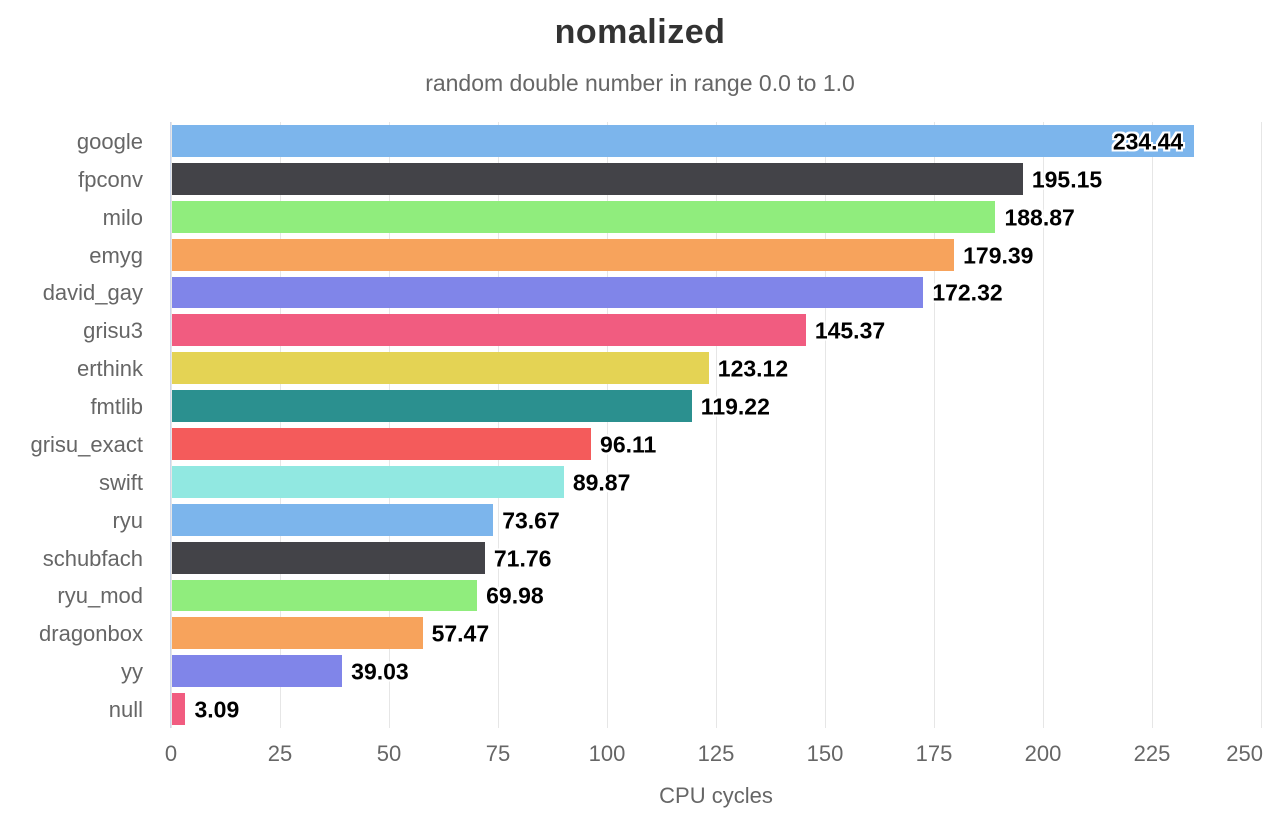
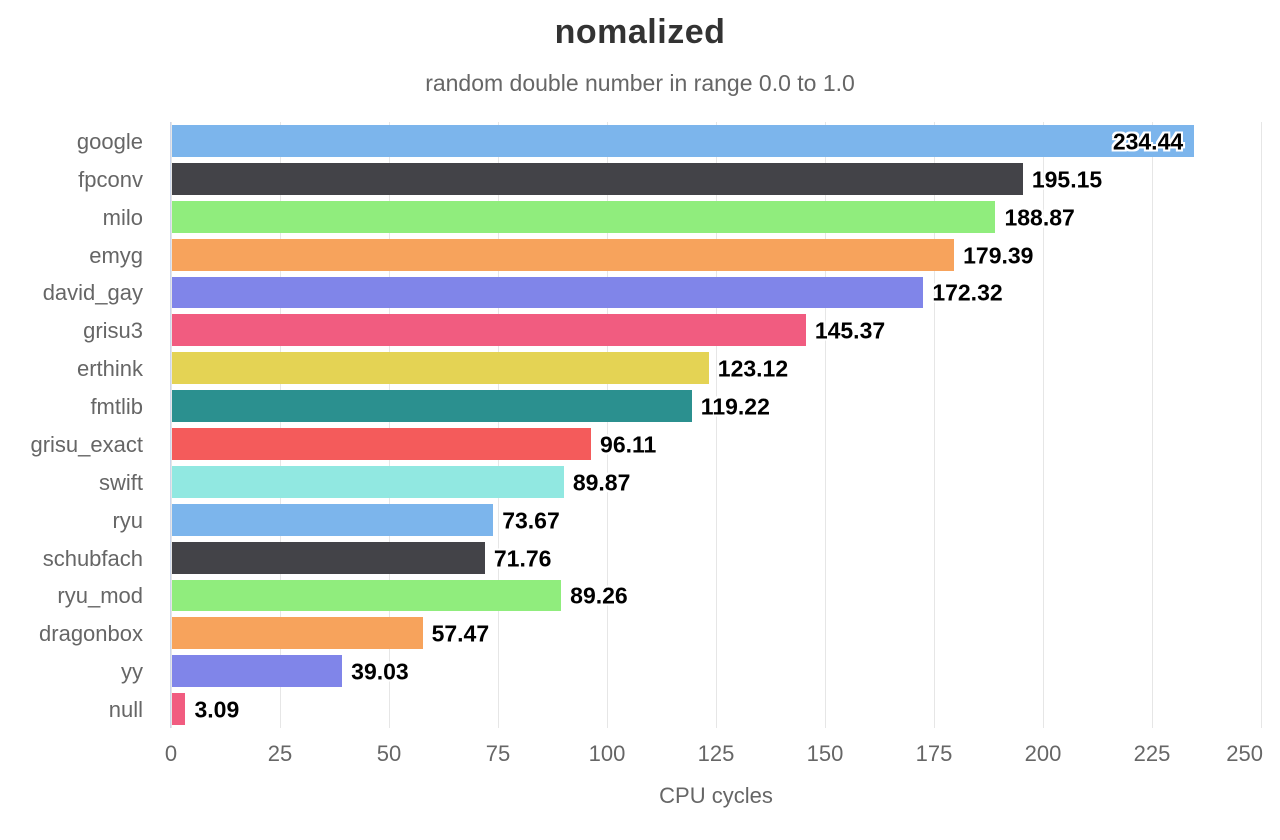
ryu_mod: 69.98 -> 89.26
